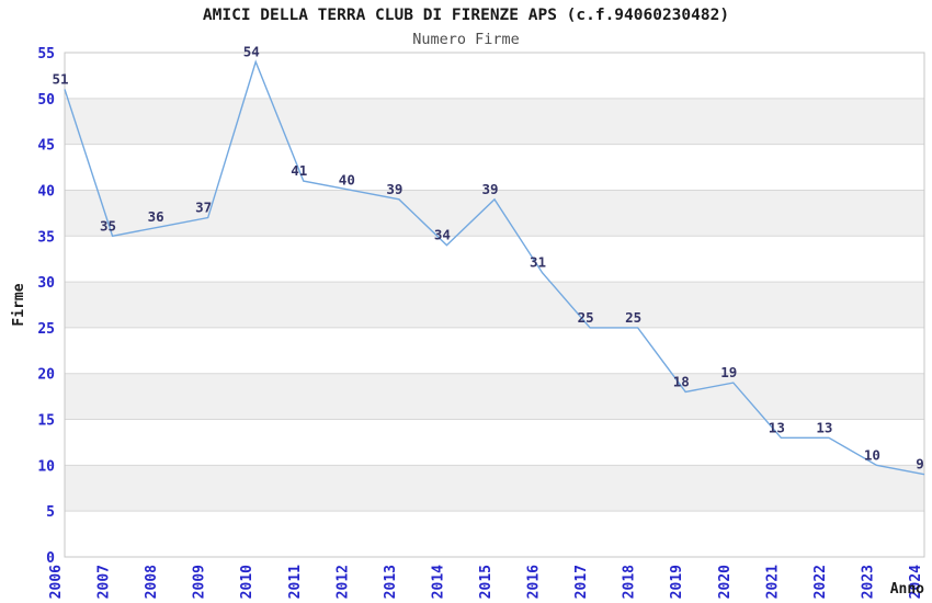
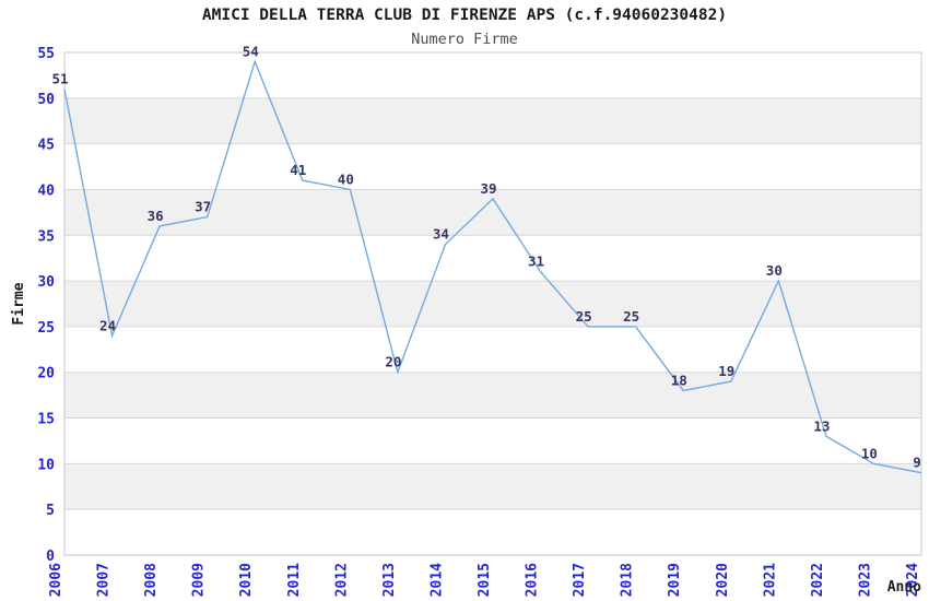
2007: 35 -> 24
2013: 39 -> 20
2021: 13 -> 30
